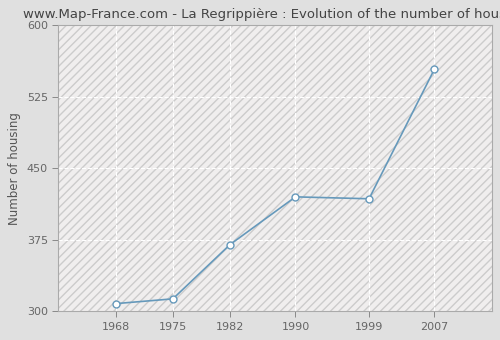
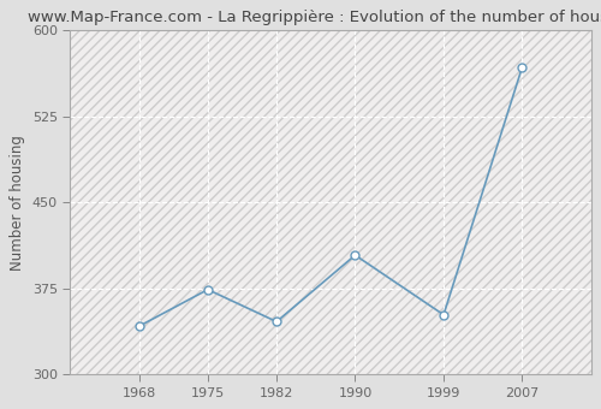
1968: 308 -> 342
1975: 313 -> 374
1982: 370 -> 346
1990: 420 -> 404
1999: 418 -> 352
2007: 554 -> 568
